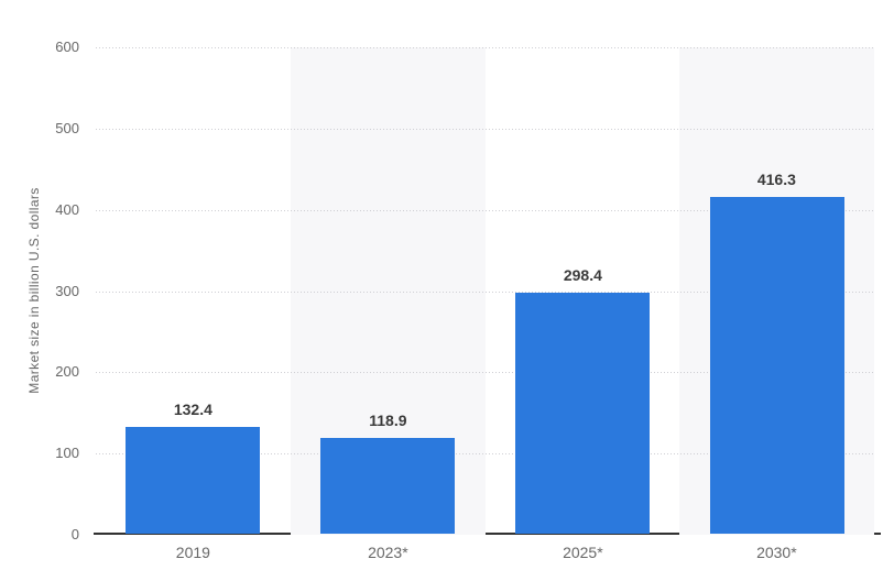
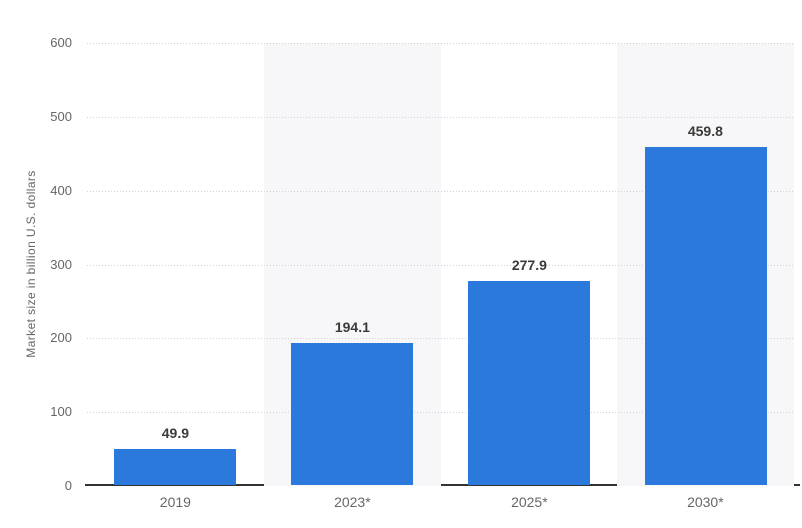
2019: 132.4 -> 49.9
2023*: 118.9 -> 194.1
2025*: 298.4 -> 277.9
2030*: 416.3 -> 459.8
